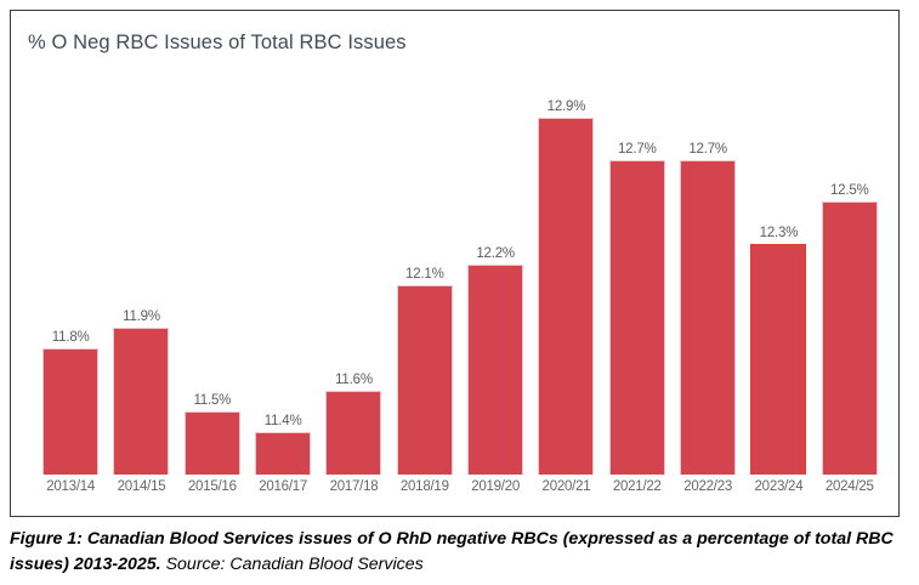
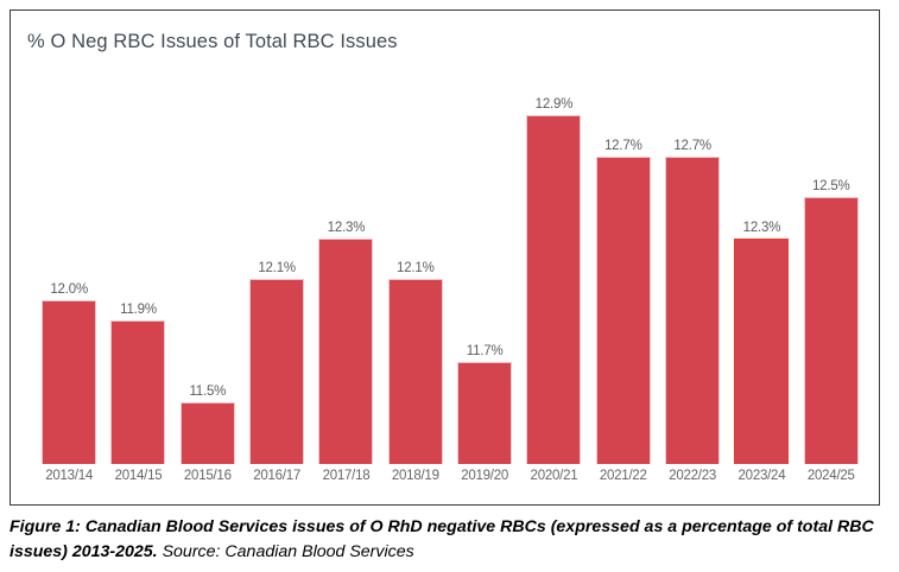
2013/14: 11.8% -> 12.0%
2016/17: 11.4% -> 12.1%
2017/18: 11.6% -> 12.3%
2019/20: 12.2% -> 11.7%
